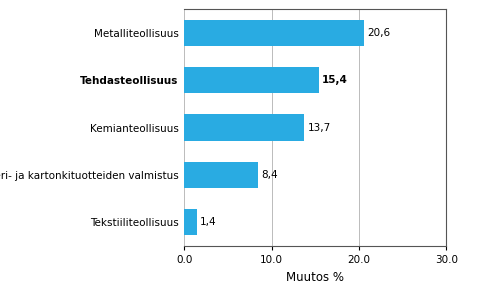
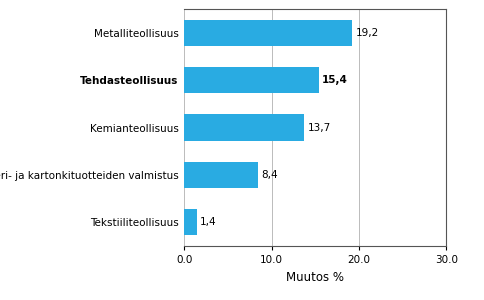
Metalliteollisuus: 20,6 -> 19,2
